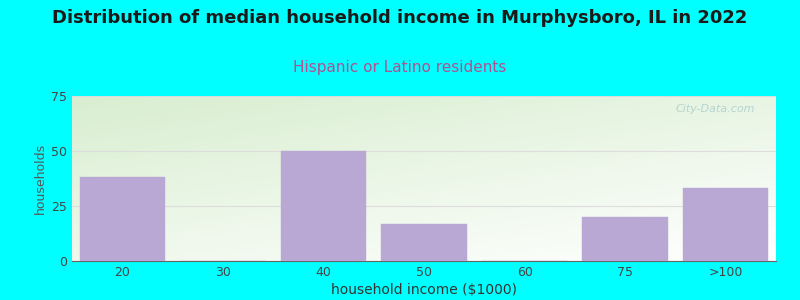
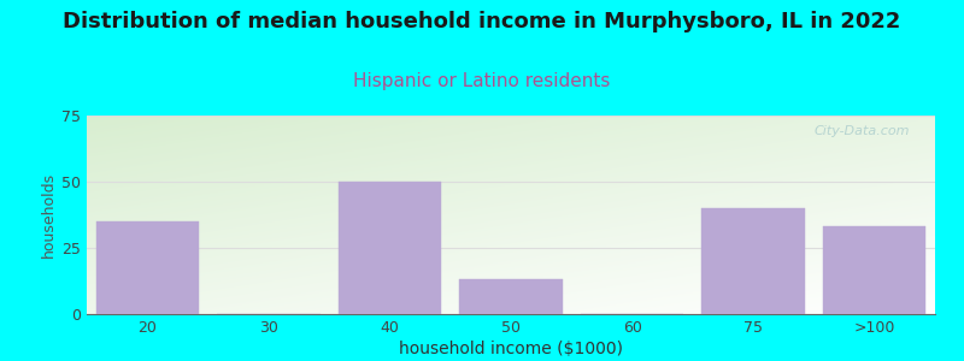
20: 38 -> 35
50: 17 -> 13
75: 20 -> 40
